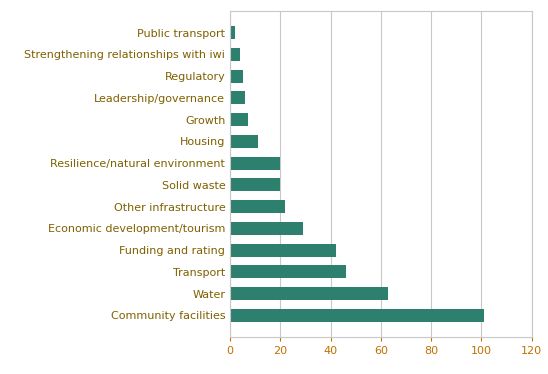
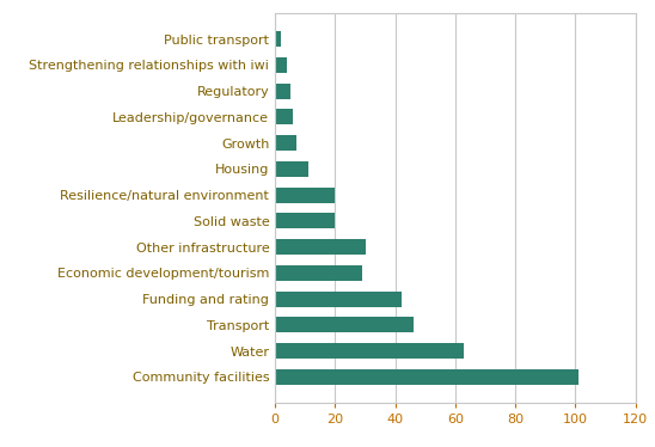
Other infrastructure: 22 -> 30
